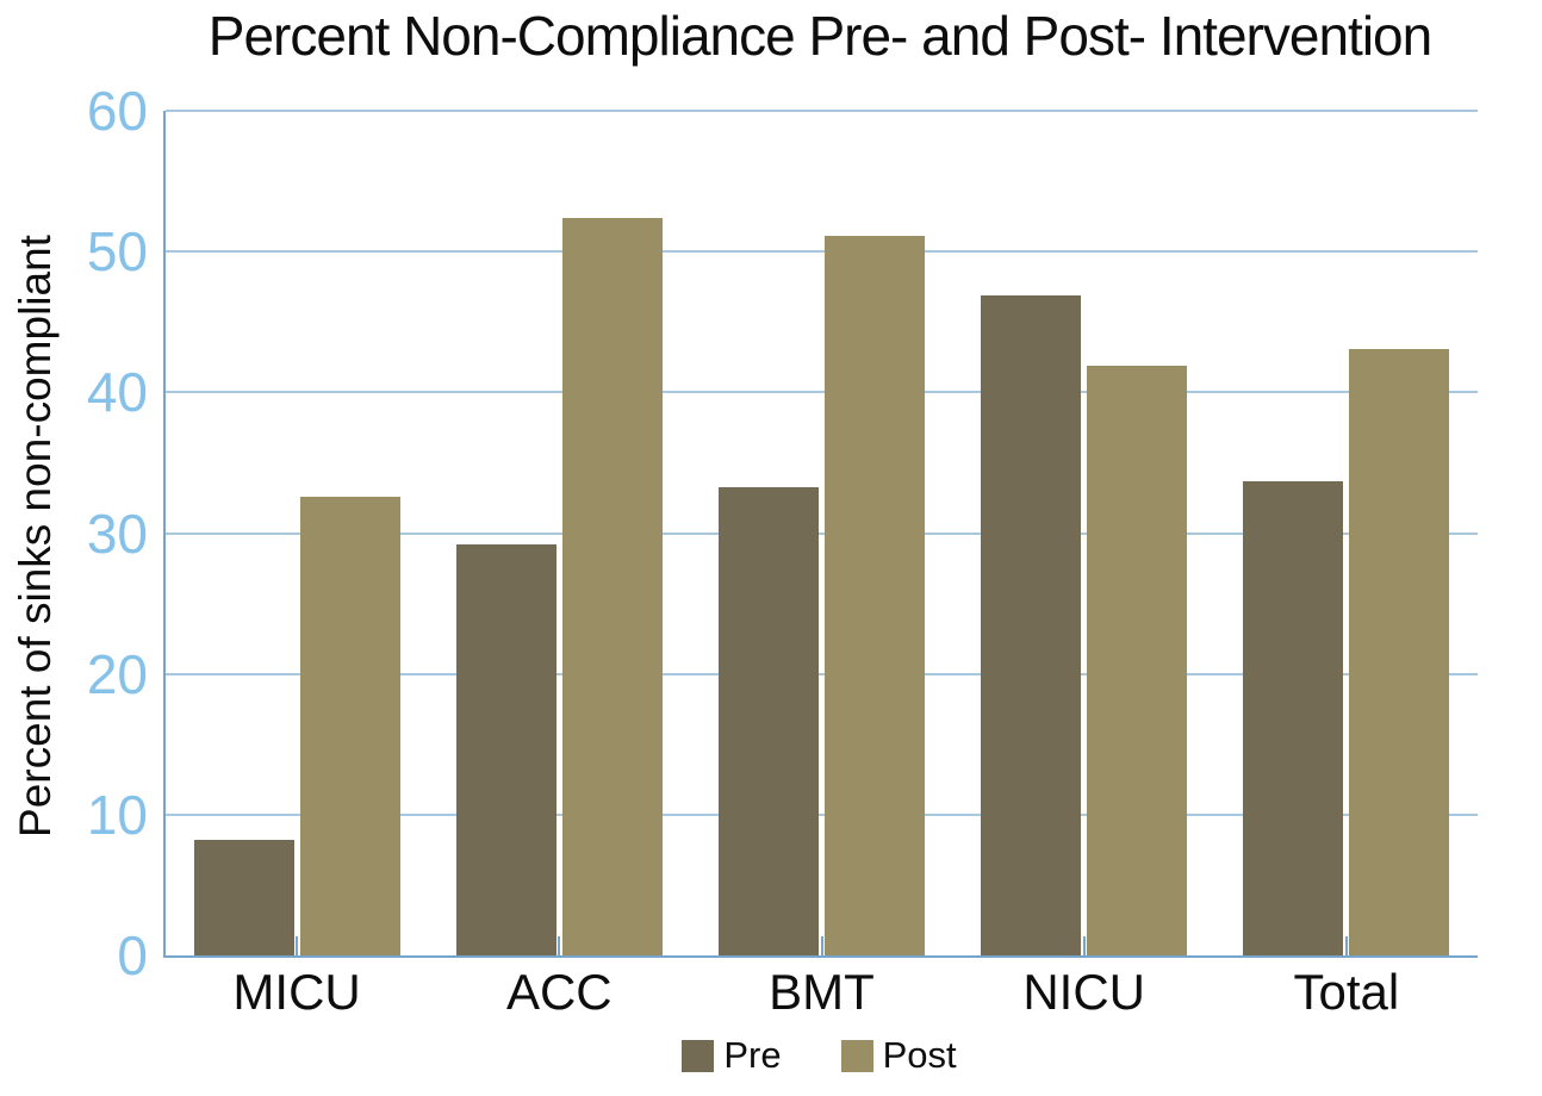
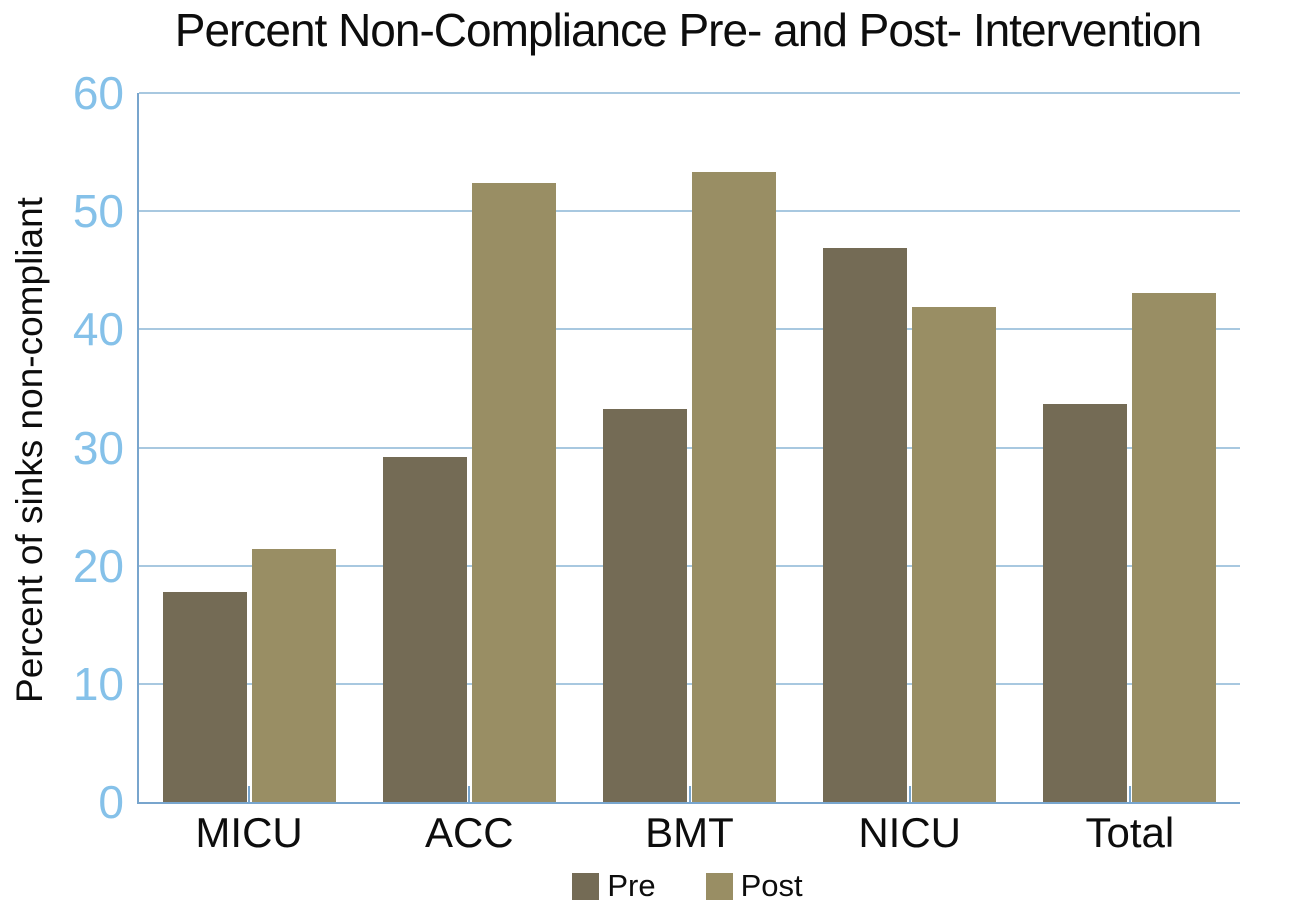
Pre/MICU: 8.2 -> 17.8
Post/MICU: 32.6 -> 21.4
Post/BMT: 51.1 -> 53.3
